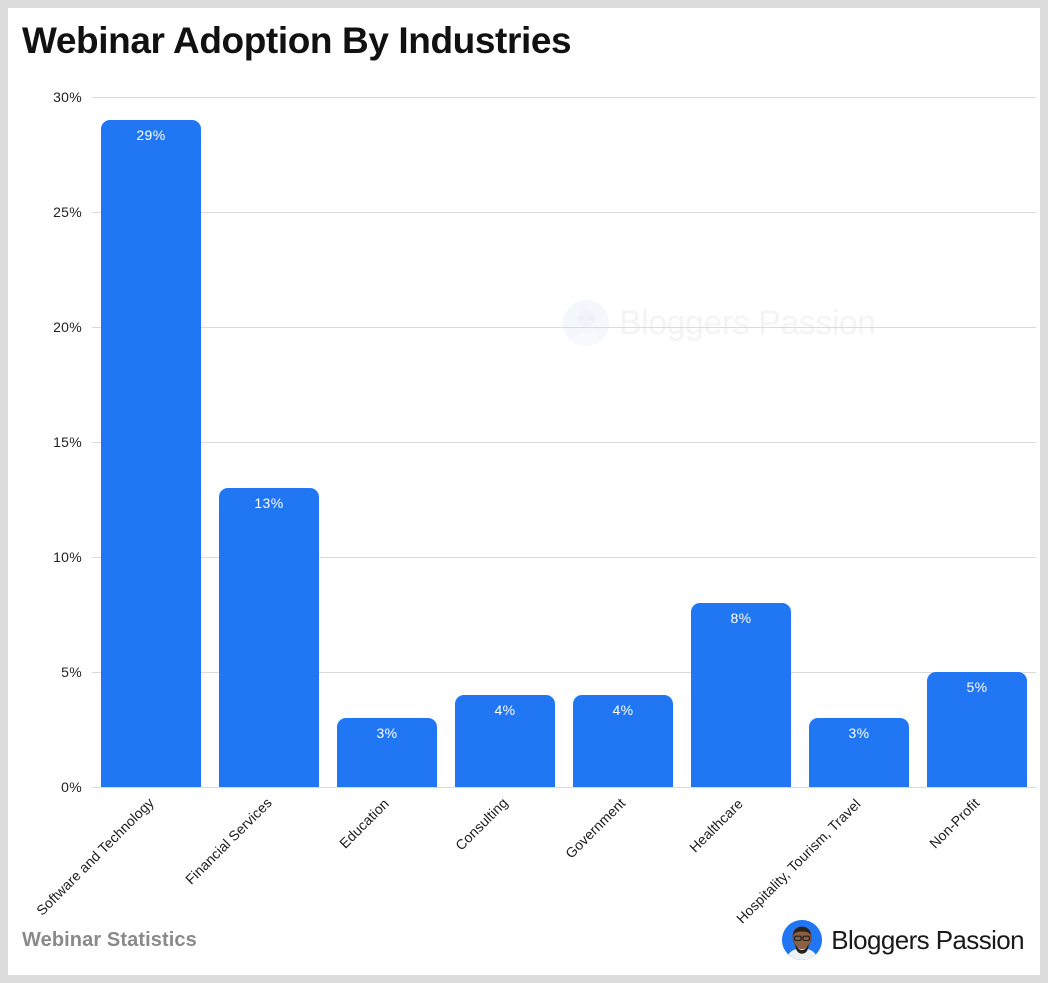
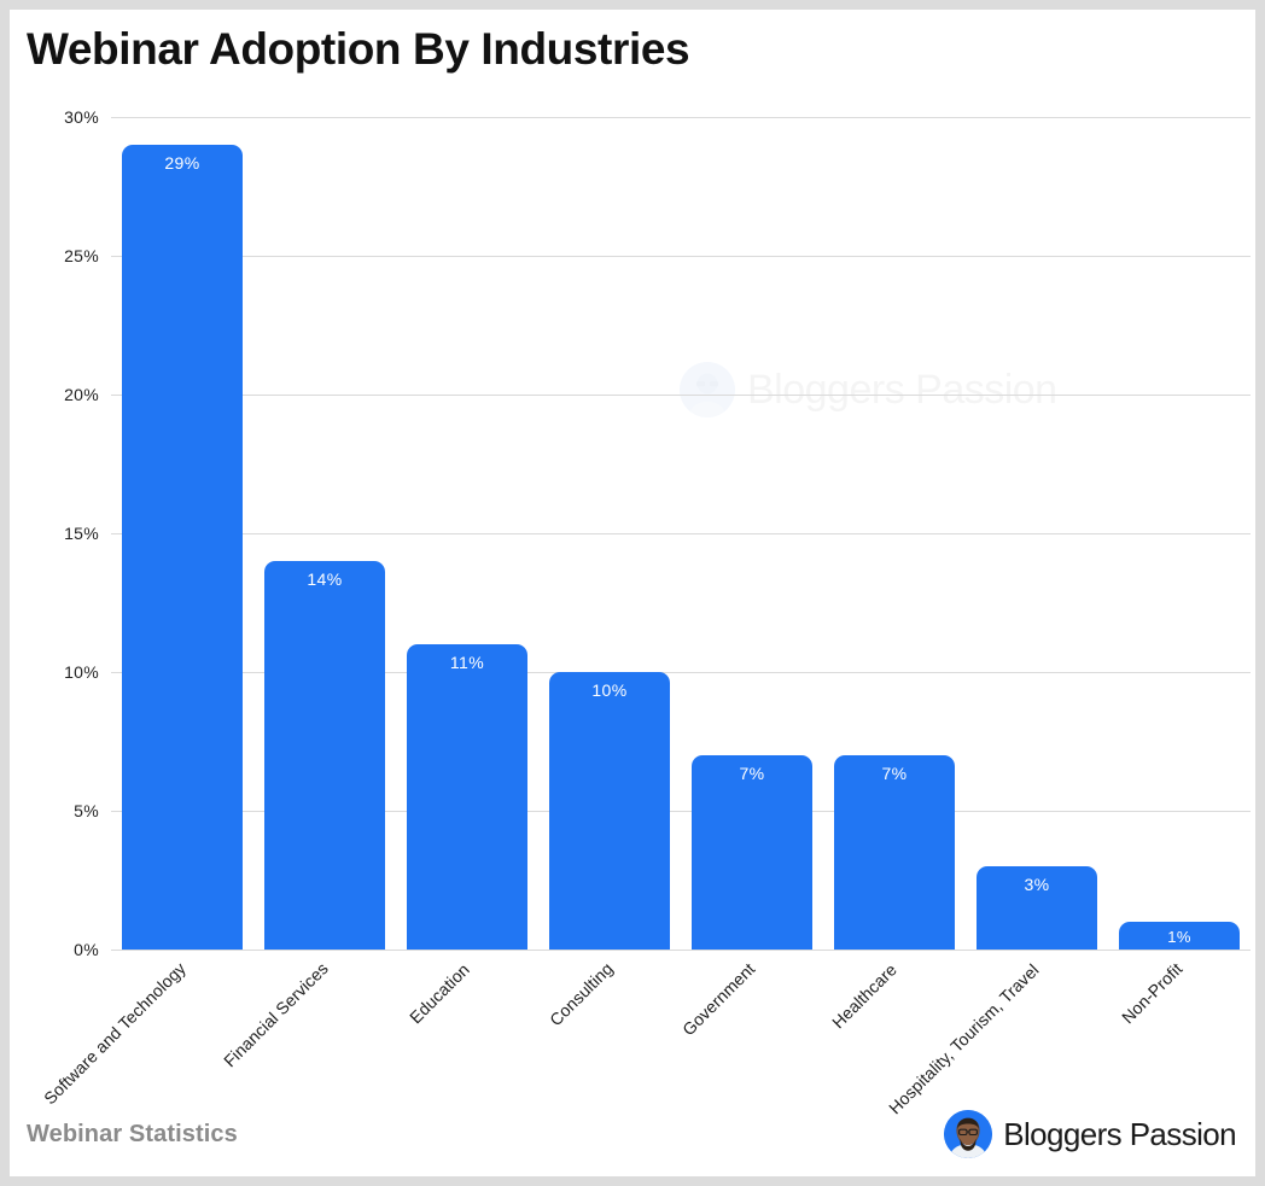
Financial Services: 13% -> 14%
Education: 3% -> 11%
Consulting: 4% -> 10%
Government: 4% -> 7%
Healthcare: 8% -> 7%
Non-Profit: 5% -> 1%
